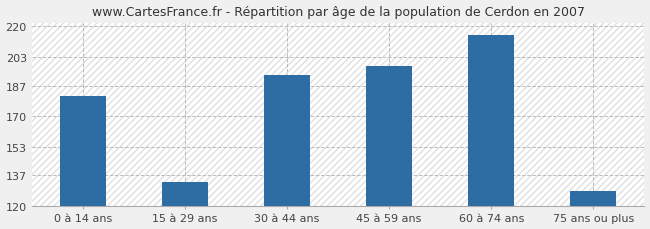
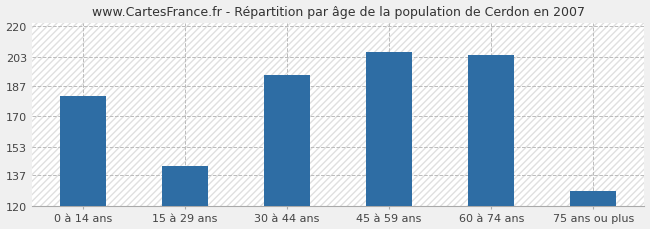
15 à 29 ans: 133 -> 142
45 à 59 ans: 198 -> 206
60 à 74 ans: 215 -> 204
